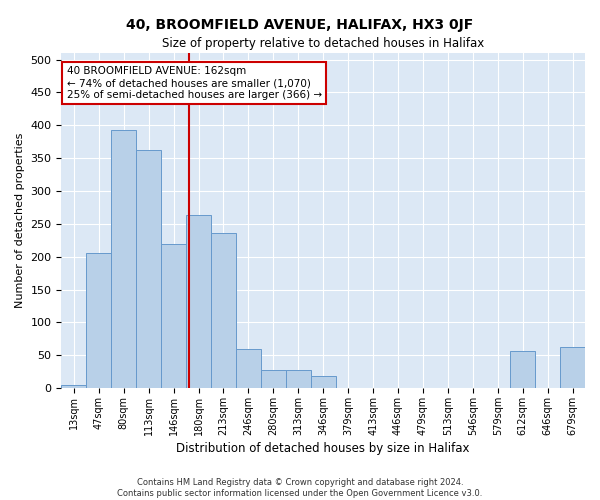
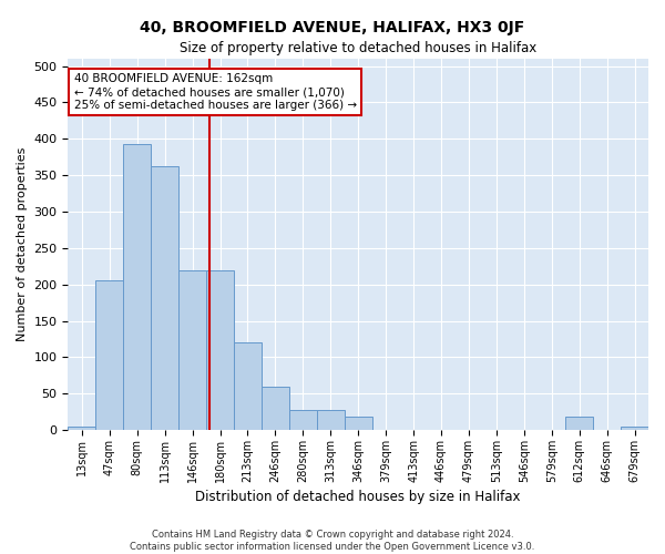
180sqm: 264 -> 220
213sqm: 236 -> 120
612sqm: 56 -> 18
679sqm: 62 -> 5
